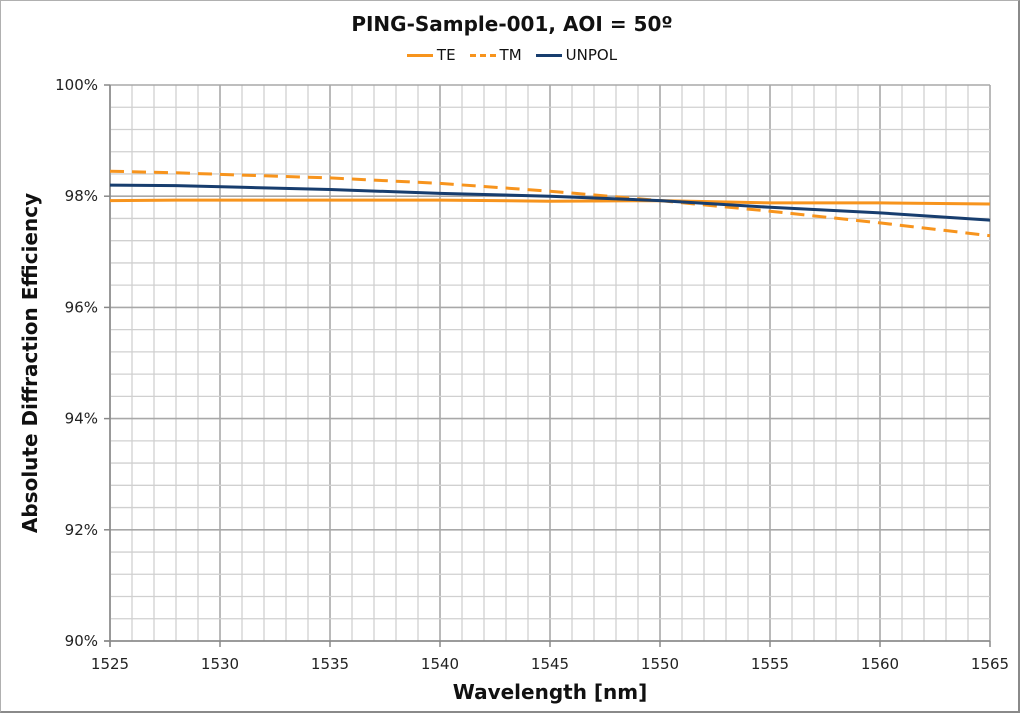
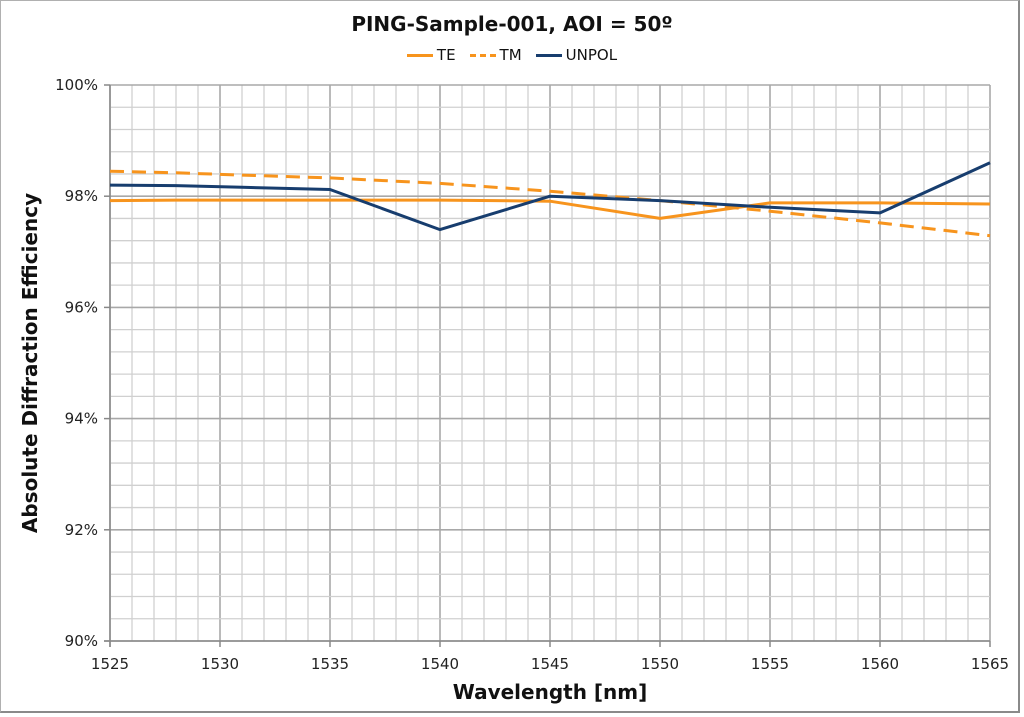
UNPOL/1540: 98.0% -> 97.4%
TE/1550: 97.9% -> 97.6%
UNPOL/1565: 97.6% -> 98.6%
